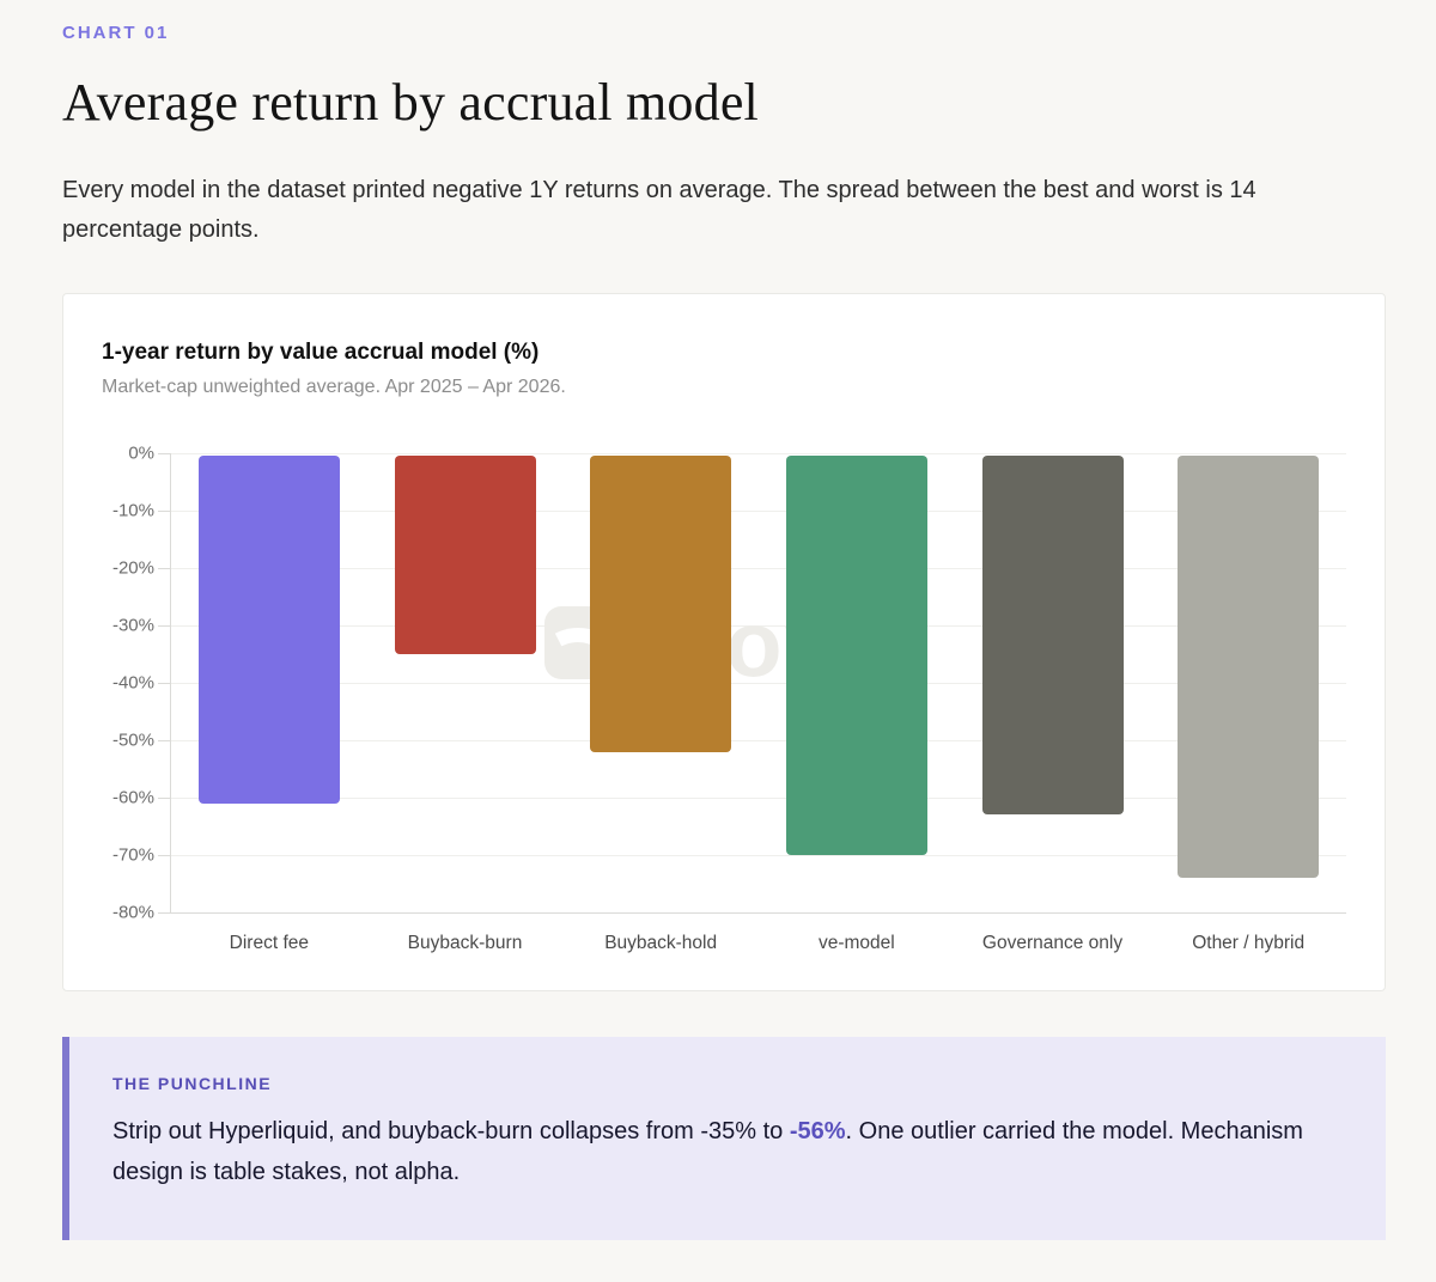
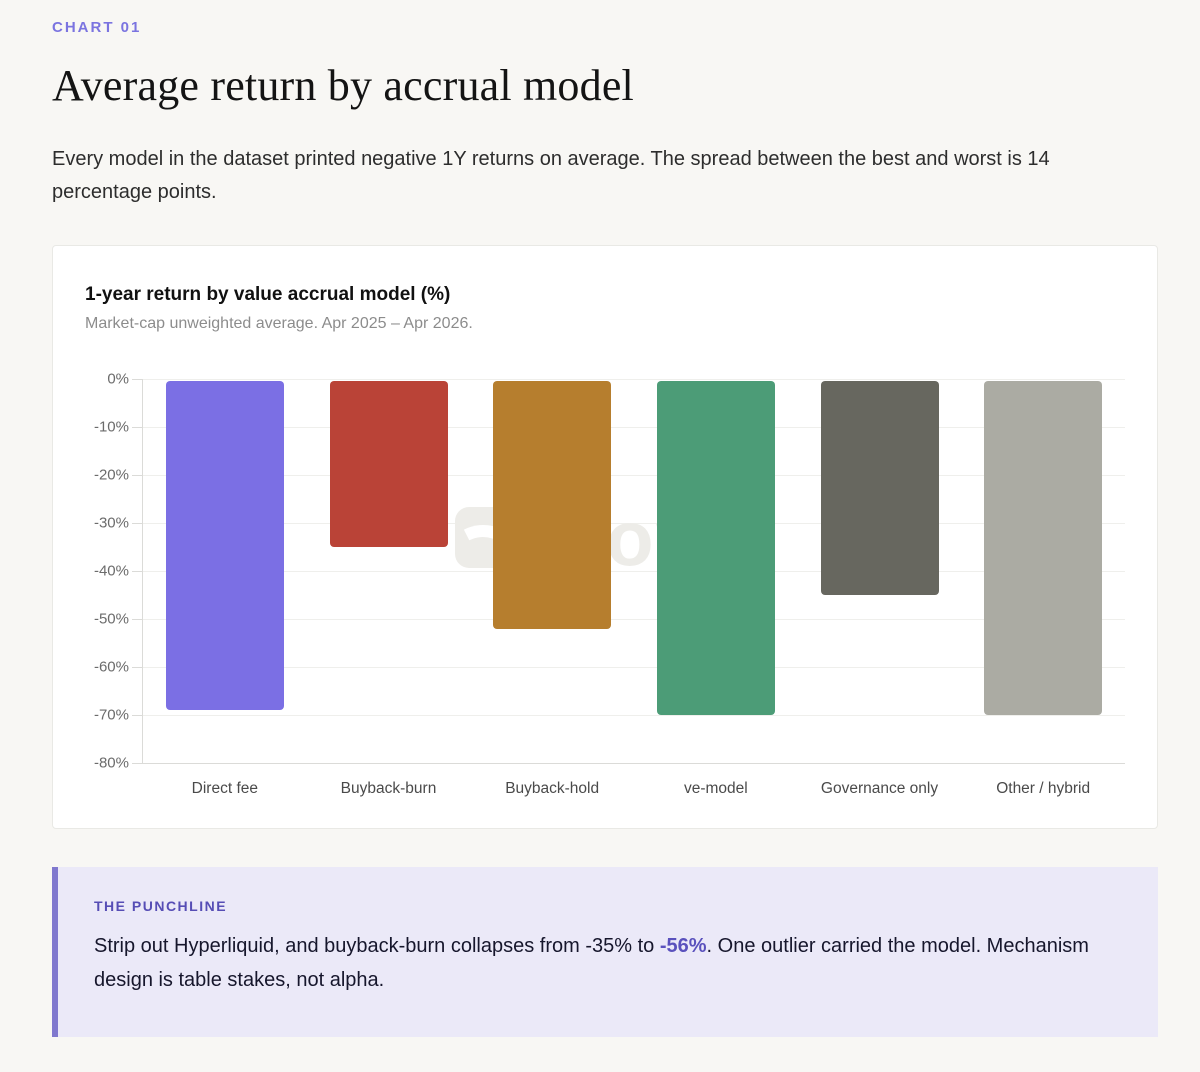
Direct fee: -61% -> -69%
Governance only: -63% -> -45%
Other / hybrid: -74% -> -70%
